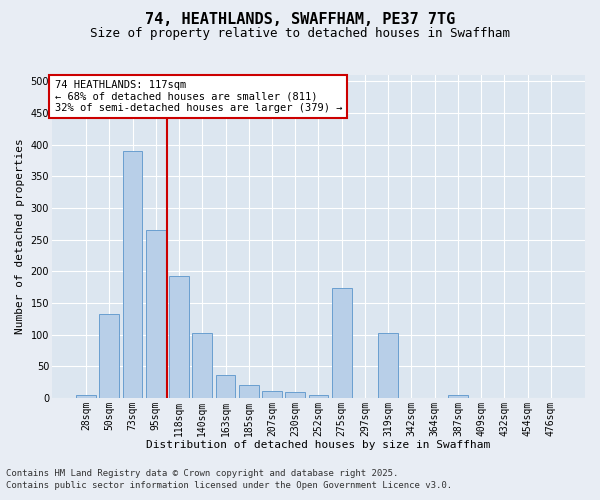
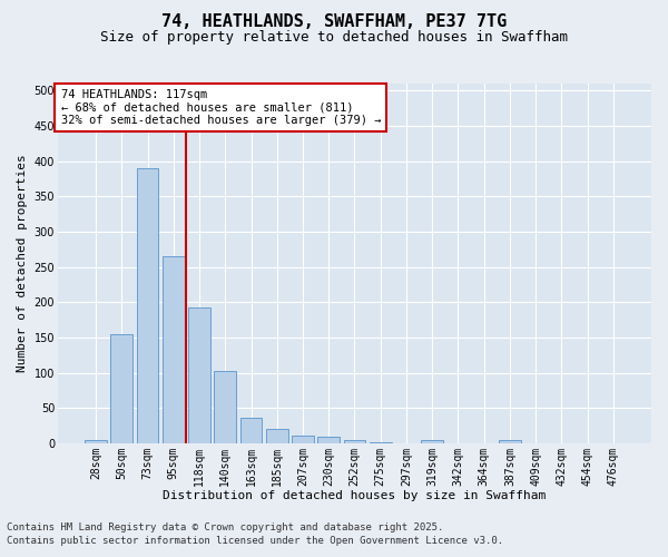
50sqm: 132 -> 155
275sqm: 174 -> 2
319sqm: 102 -> 5
